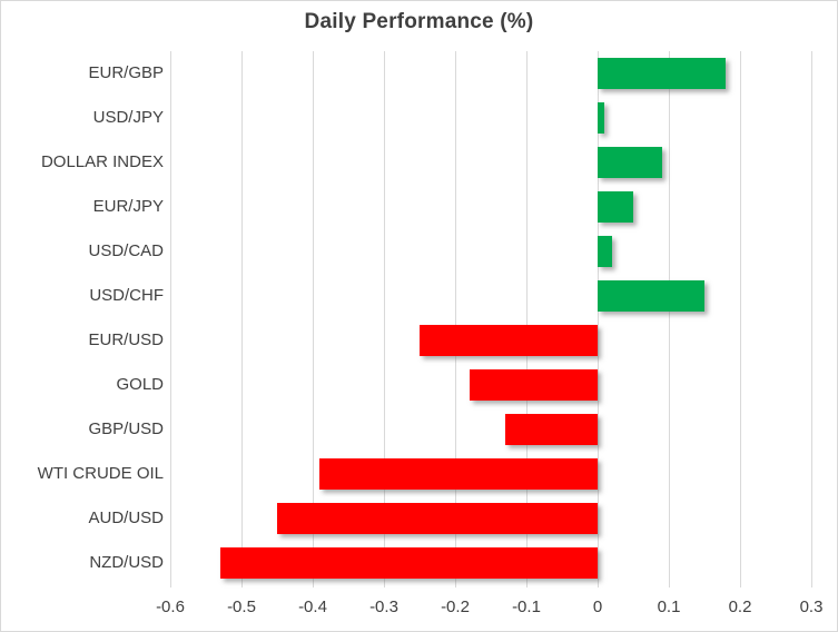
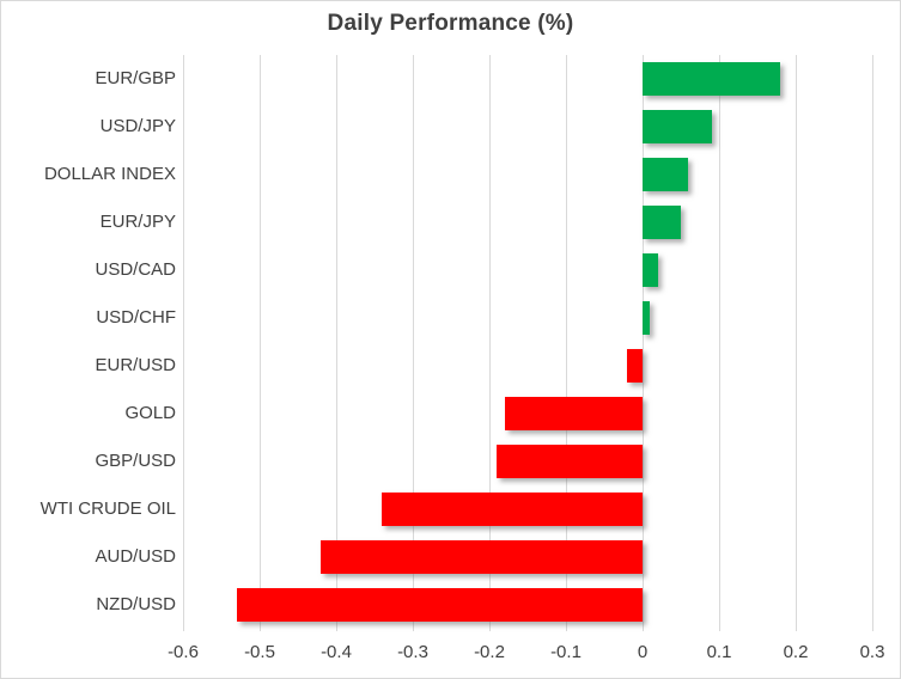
USD/JPY: 0.01 -> 0.09
DOLLAR INDEX: 0.09 -> 0.06
USD/CHF: 0.15 -> 0.01
EUR/USD: -0.25 -> -0.02
GBP/USD: -0.13 -> -0.19
WTI CRUDE OIL: -0.39 -> -0.34
AUD/USD: -0.45 -> -0.42
